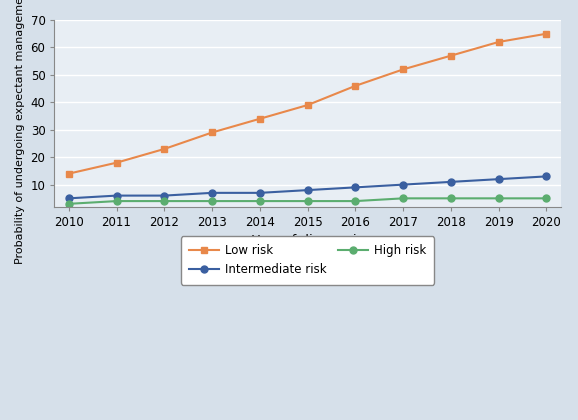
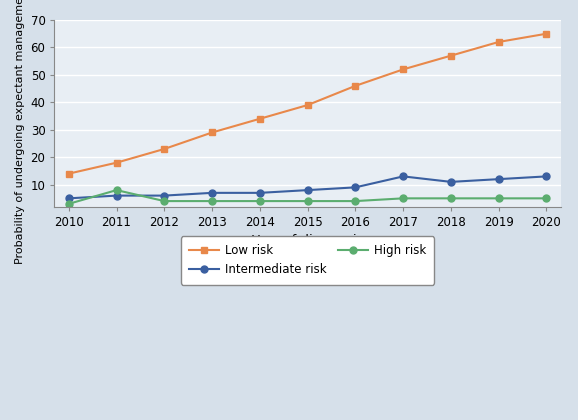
High risk/2011: 4 -> 8
Intermediate risk/2017: 10 -> 13
